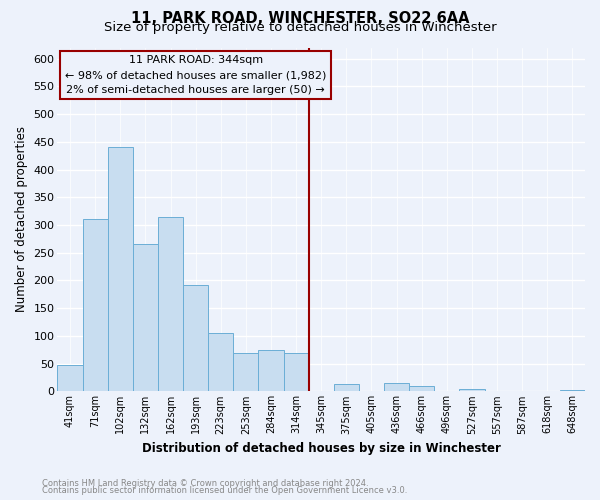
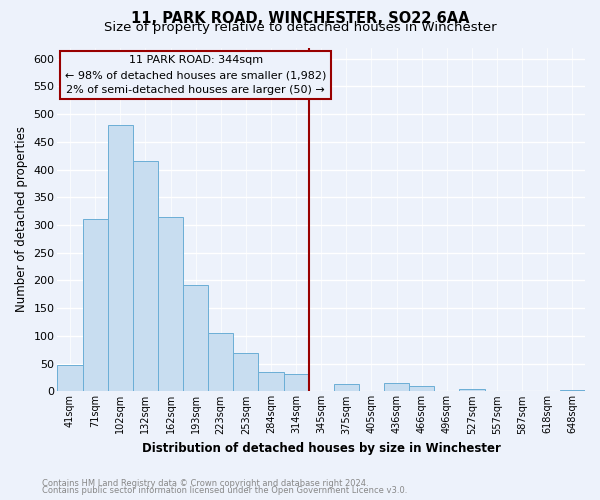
102sqm: 440 -> 480
132sqm: 266 -> 415
284sqm: 74 -> 35
314sqm: 70 -> 31
